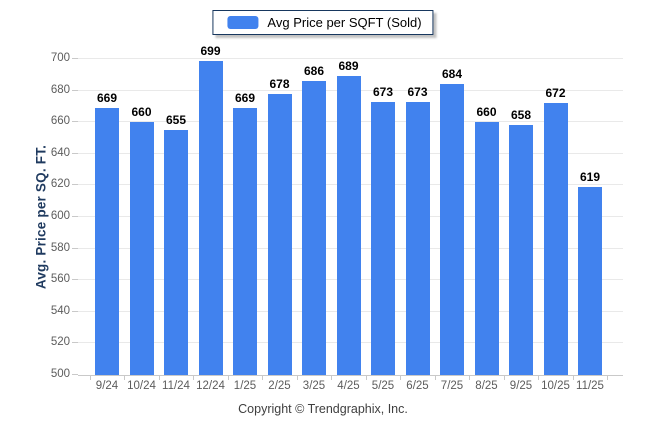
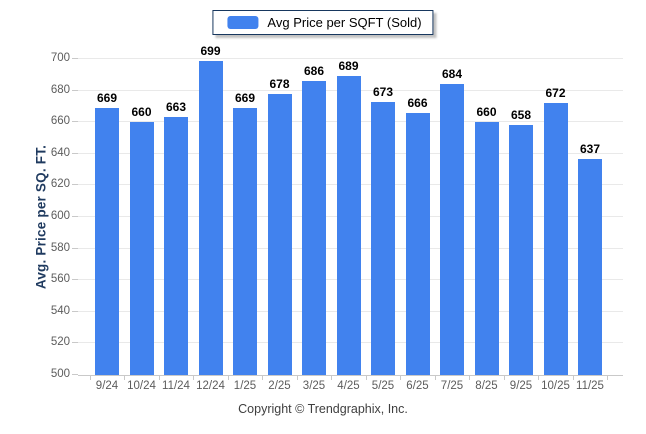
11/24: 655 -> 663
6/25: 673 -> 666
11/25: 619 -> 637
